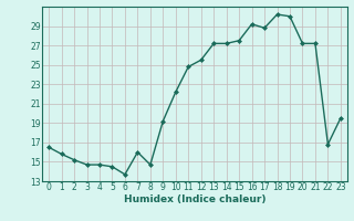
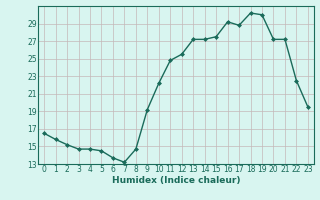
7: 16.0 -> 13.2
22: 16.8 -> 22.5
